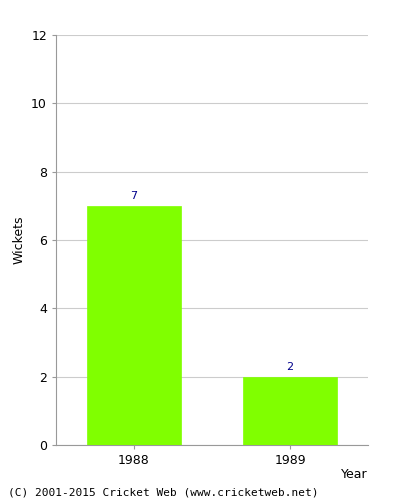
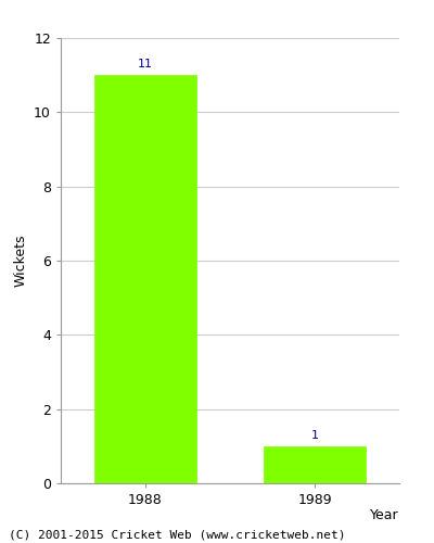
1988: 7 -> 11
1989: 2 -> 1
